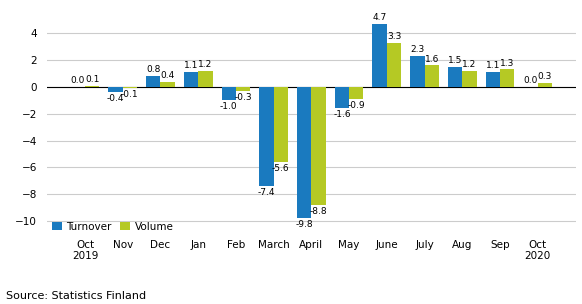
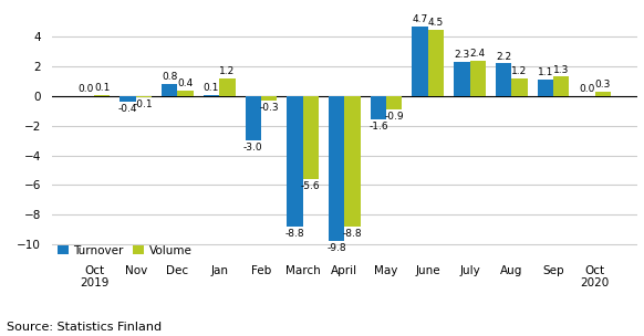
Turnover/Jan: 1.1 -> 0.1
Turnover/Feb: -1.0 -> -3.0
Turnover/March: -7.4 -> -8.8
Volume/June: 3.3 -> 4.5
Volume/July: 1.6 -> 2.4
Turnover/Aug: 1.5 -> 2.2
